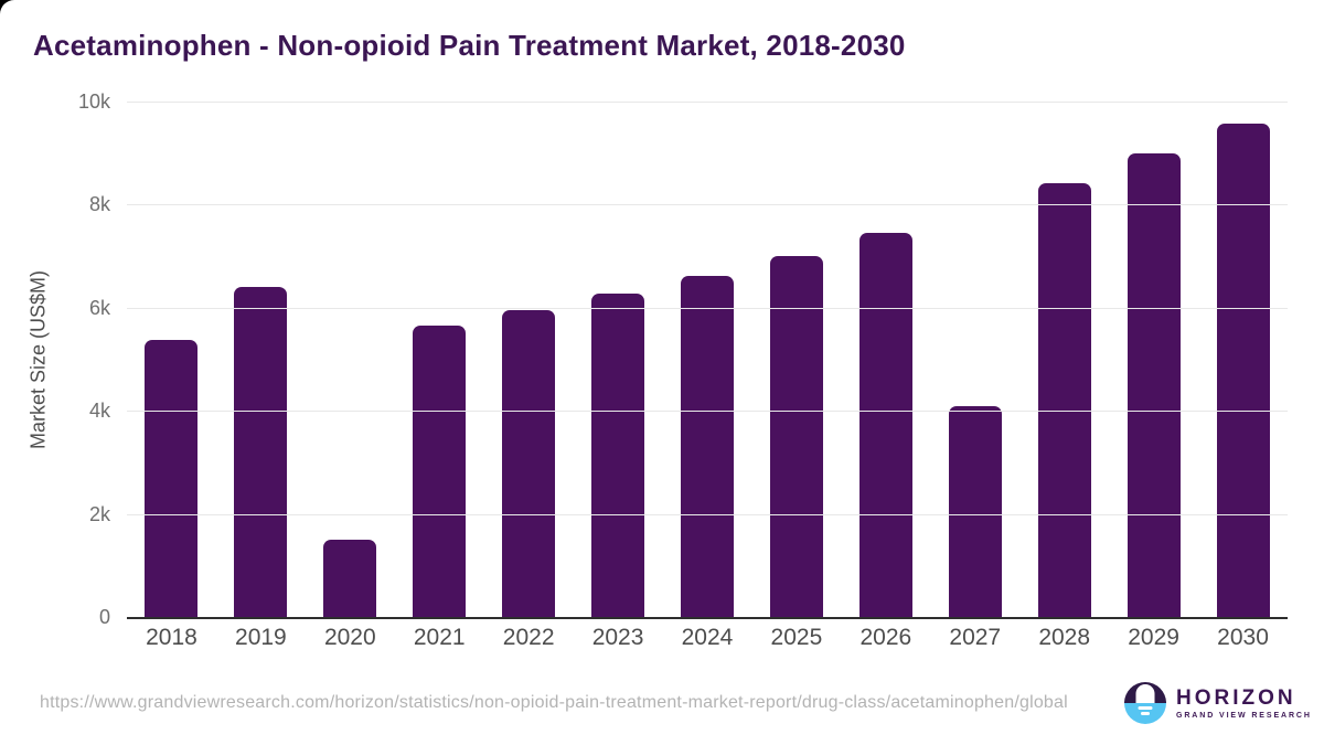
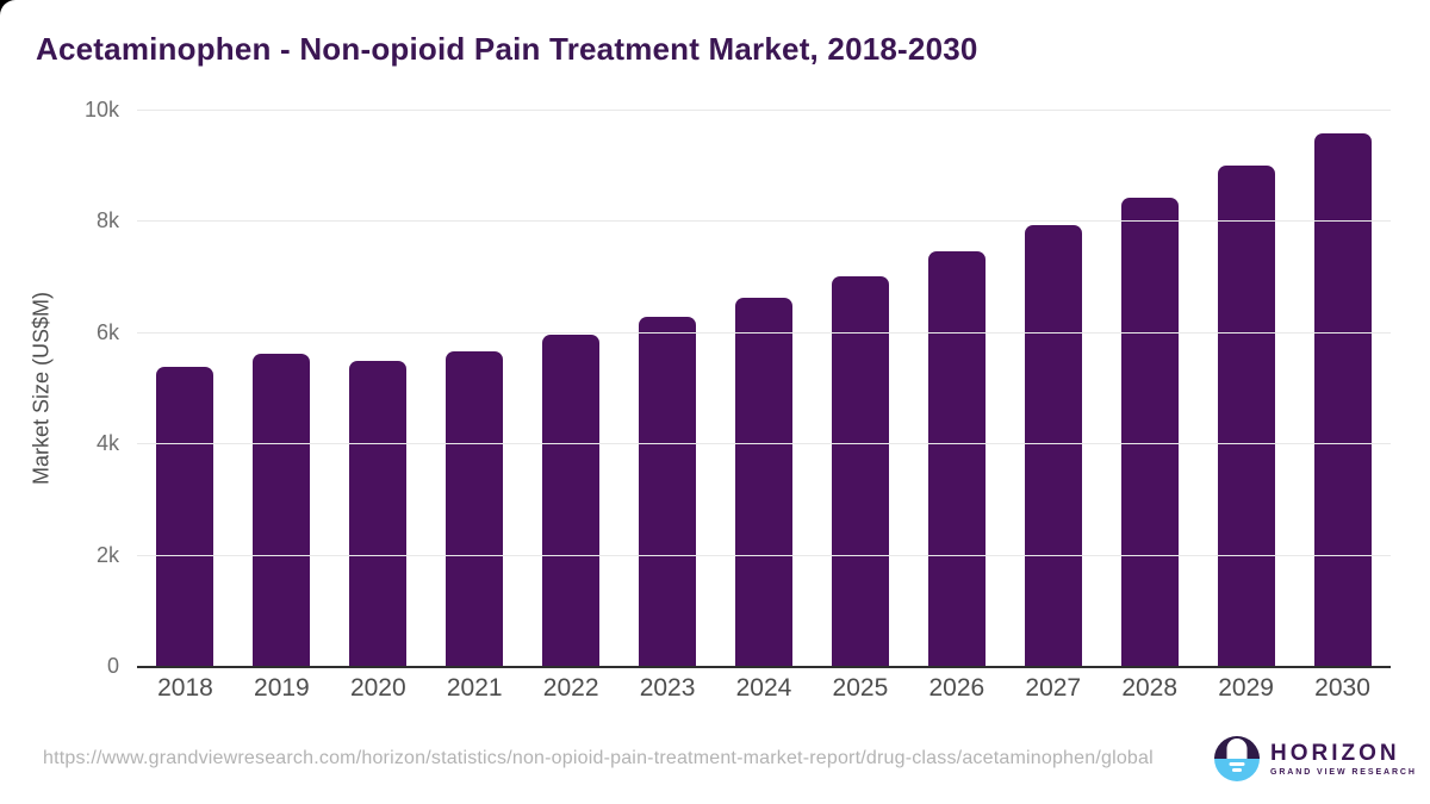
2019: 6.4k -> 5.6k
2020: 1.5k -> 5.5k
2027: 4.1k -> 7.9k
